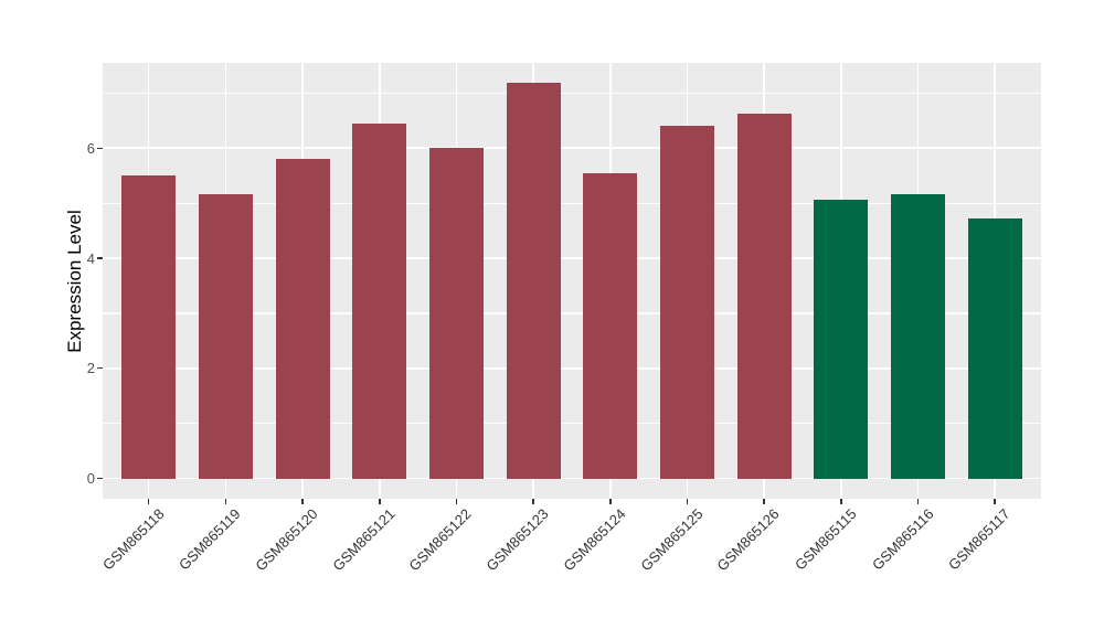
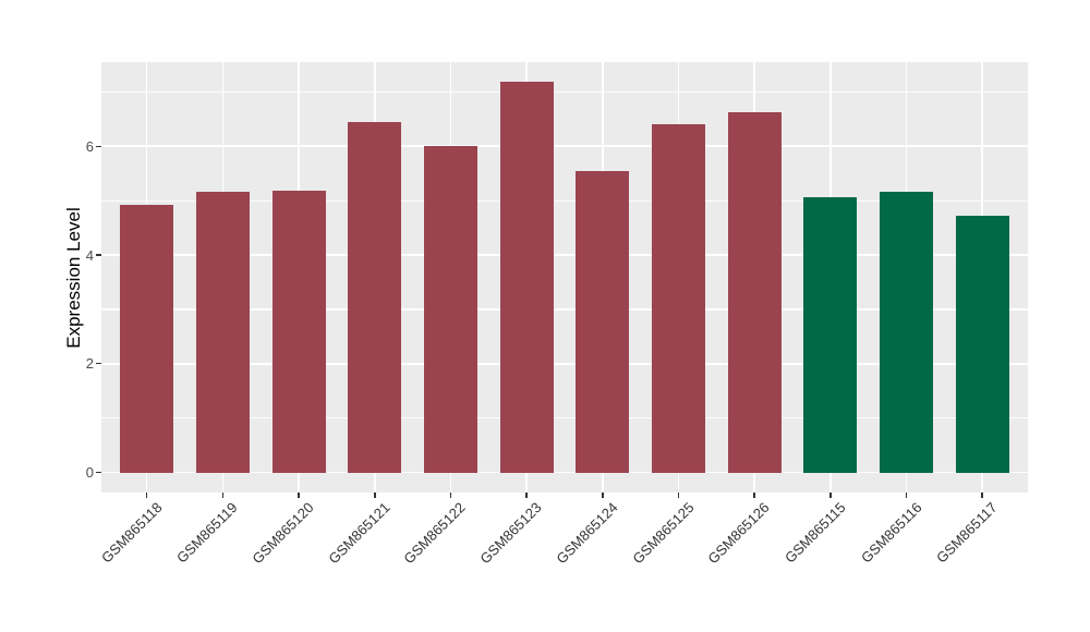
GSM865118: 5.5 -> 4.9
GSM865120: 5.8 -> 5.2
